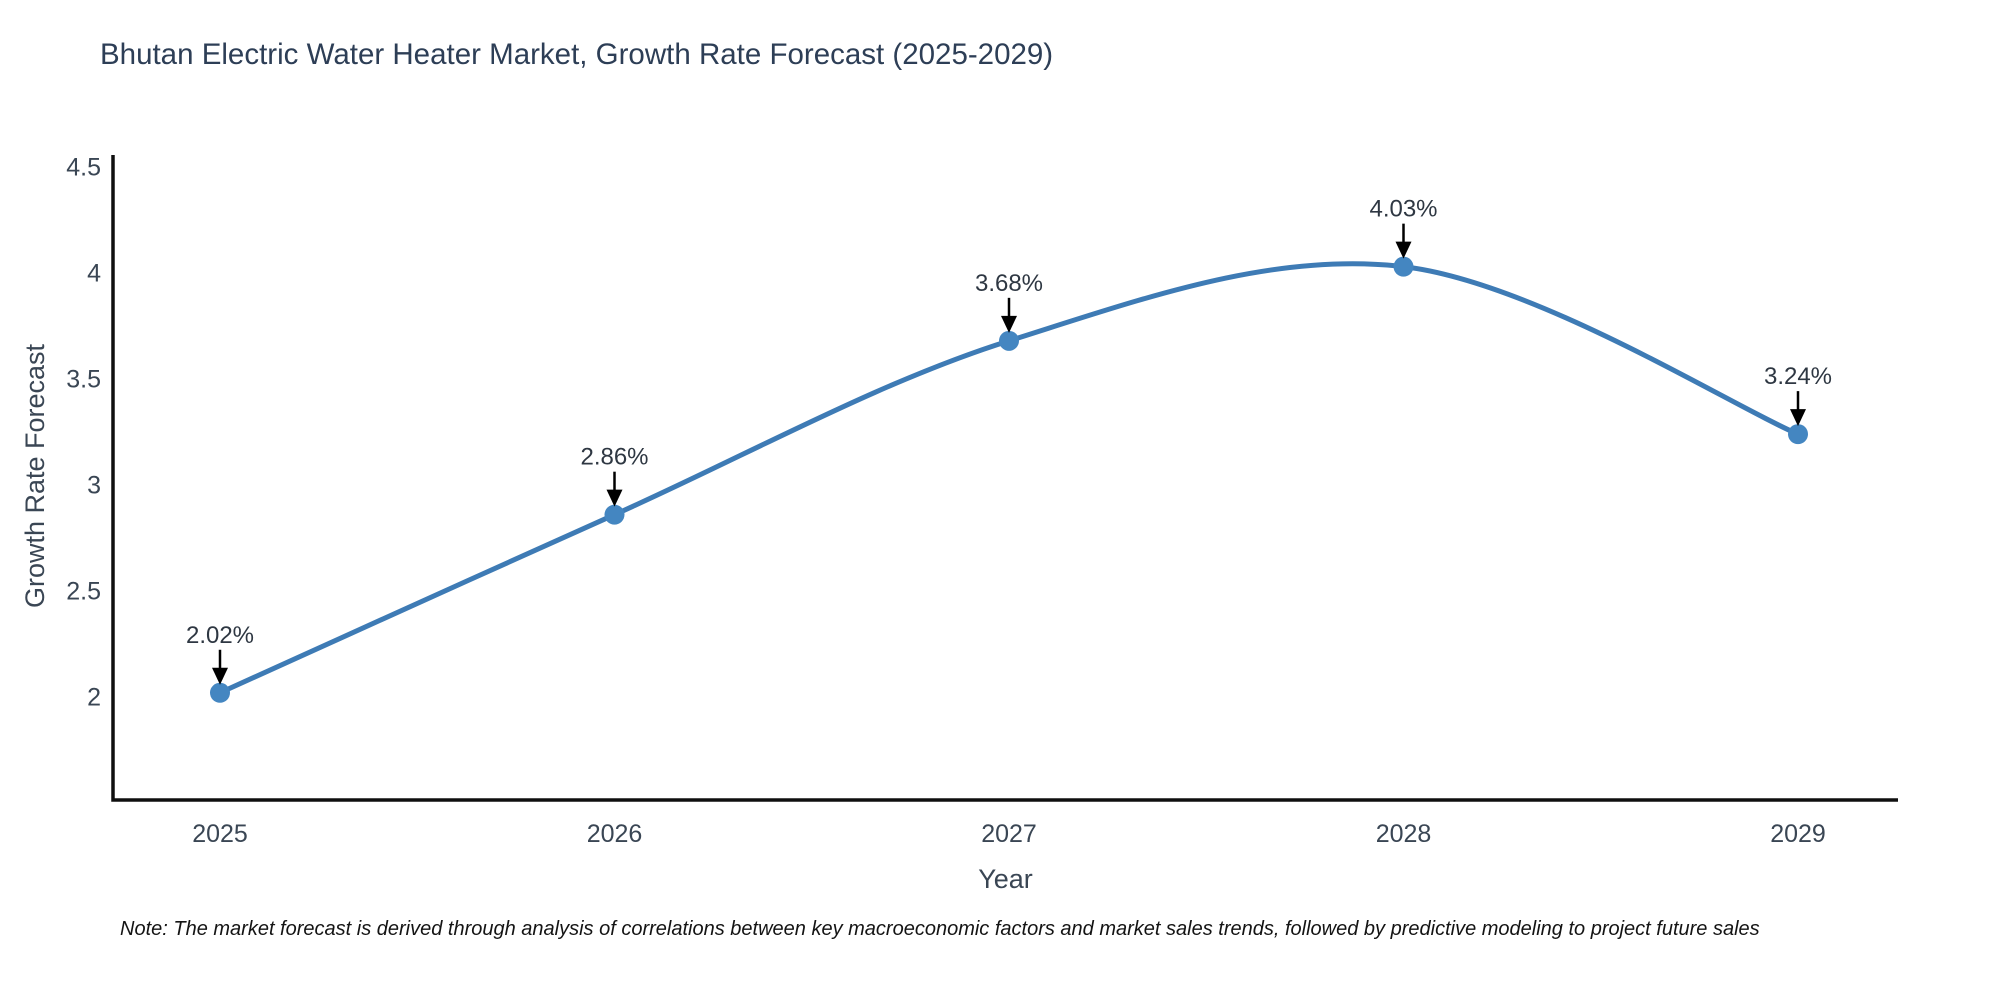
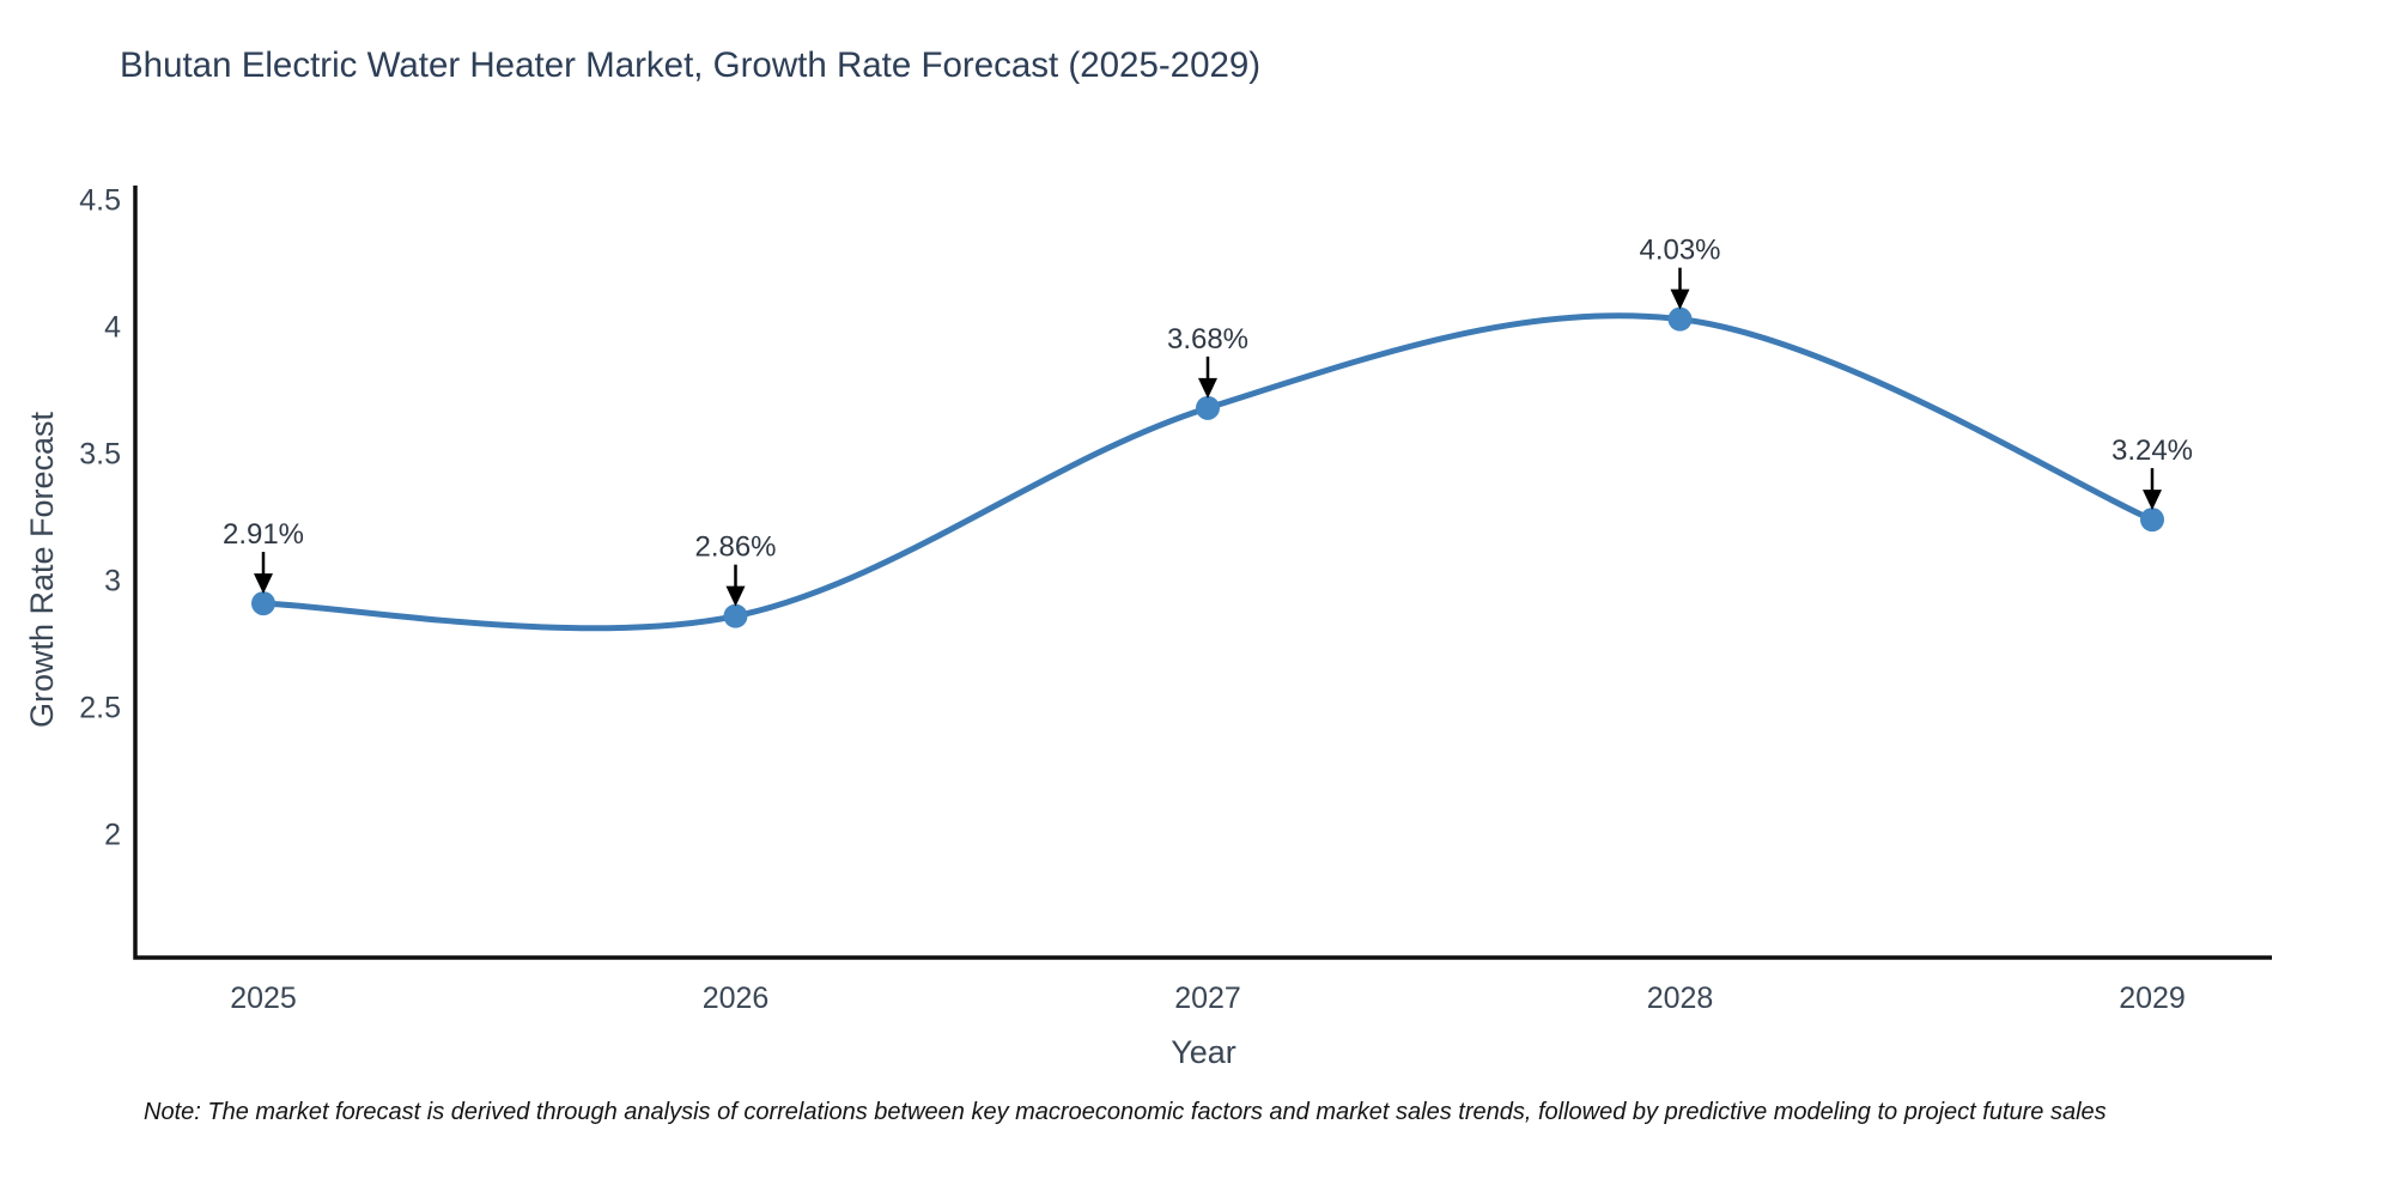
2025: 2.02% -> 2.91%
